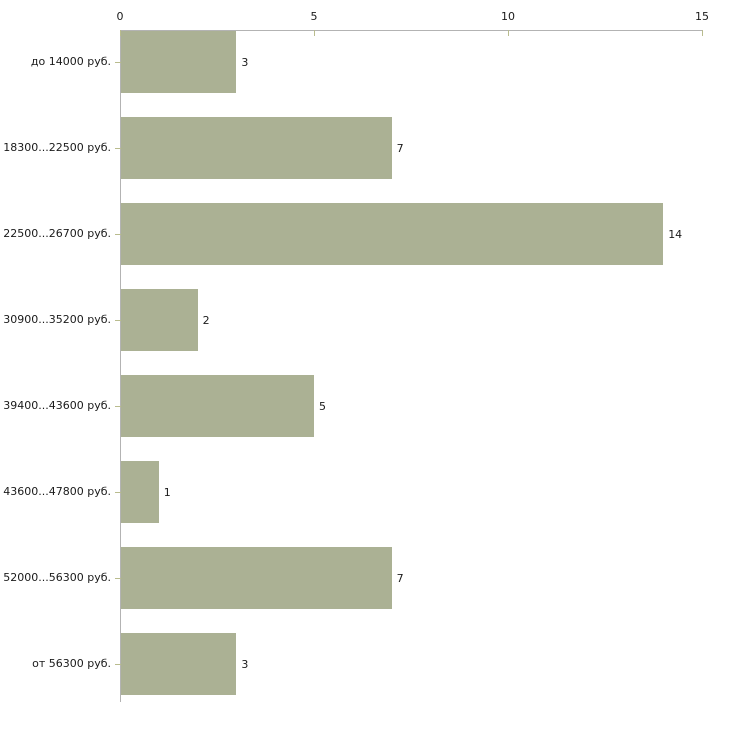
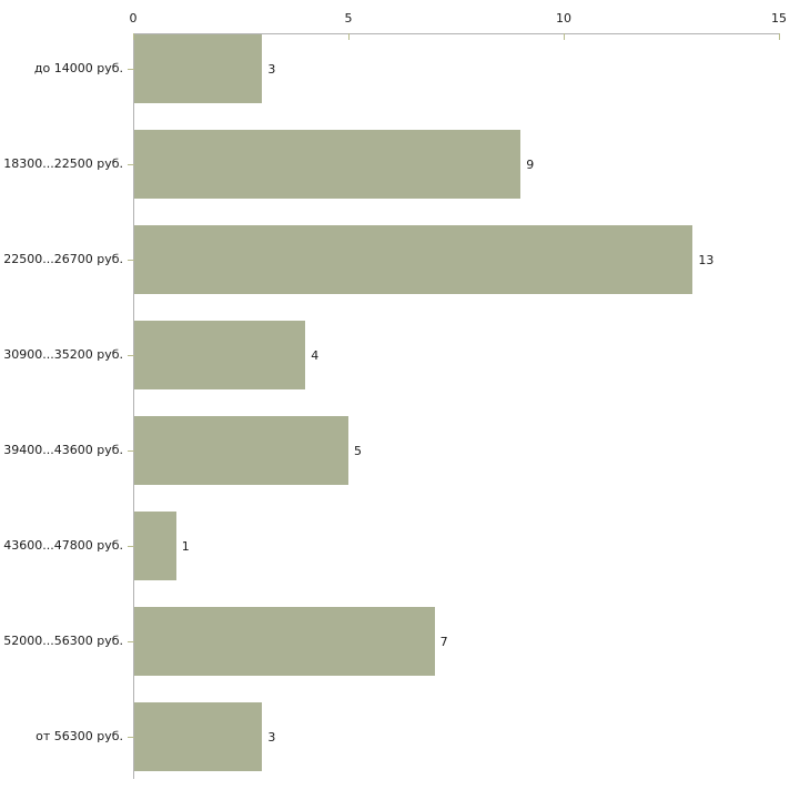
18300...22500 руб.: 7 -> 9
22500...26700 руб.: 14 -> 13
30900...35200 руб.: 2 -> 4
